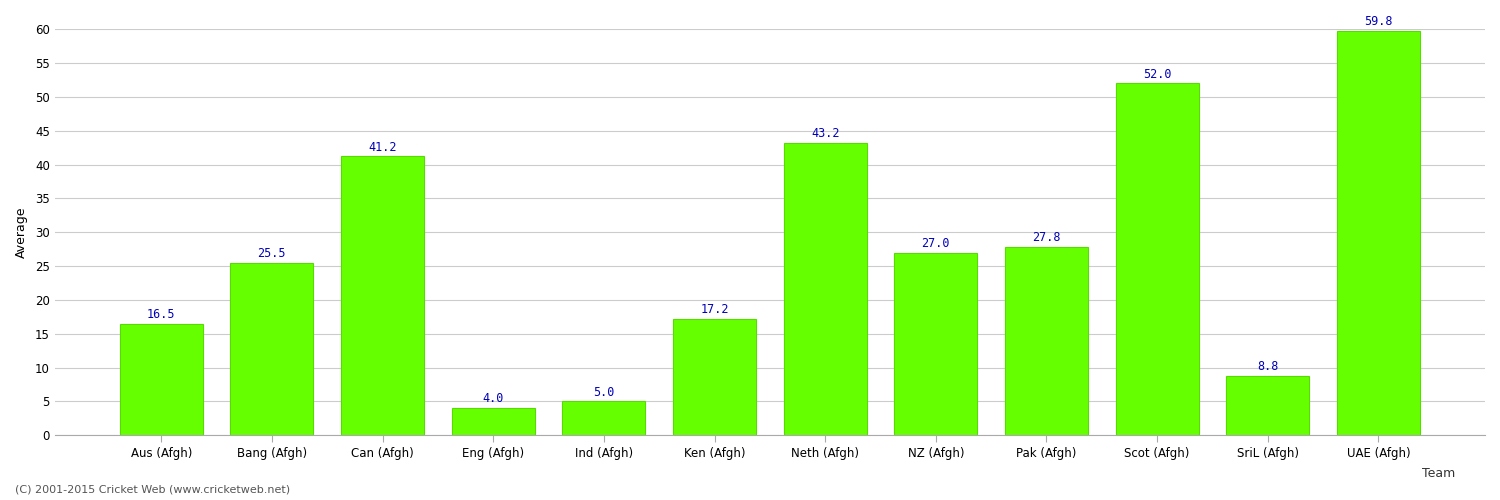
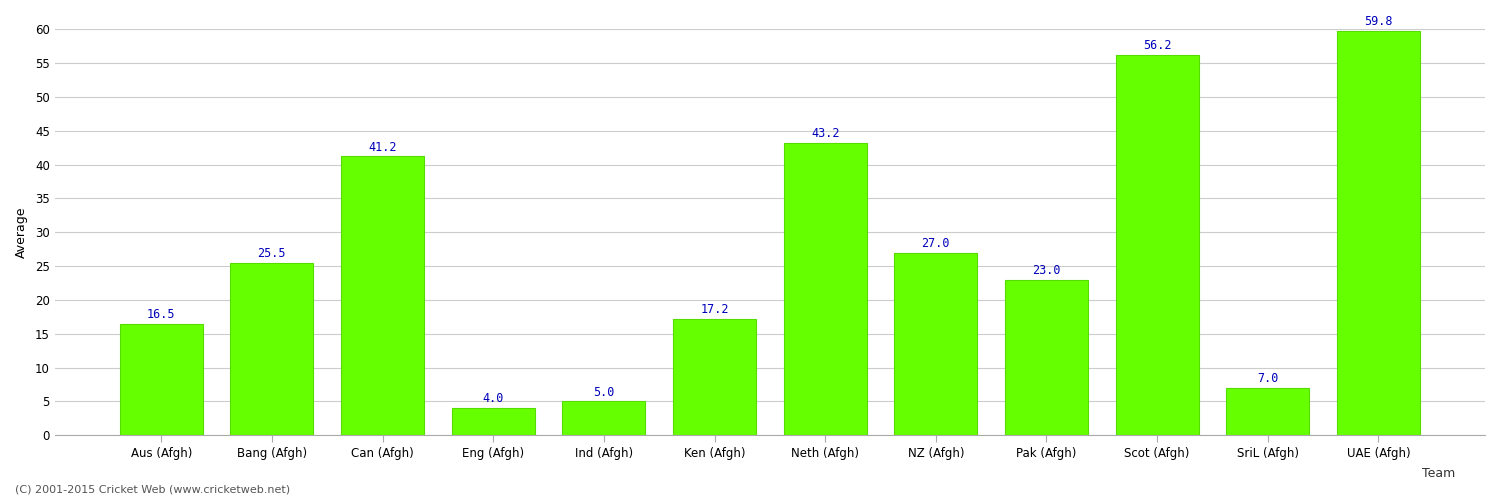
Pak (Afgh): 27.8 -> 23.0
Scot (Afgh): 52.0 -> 56.2
SriL (Afgh): 8.8 -> 7.0
